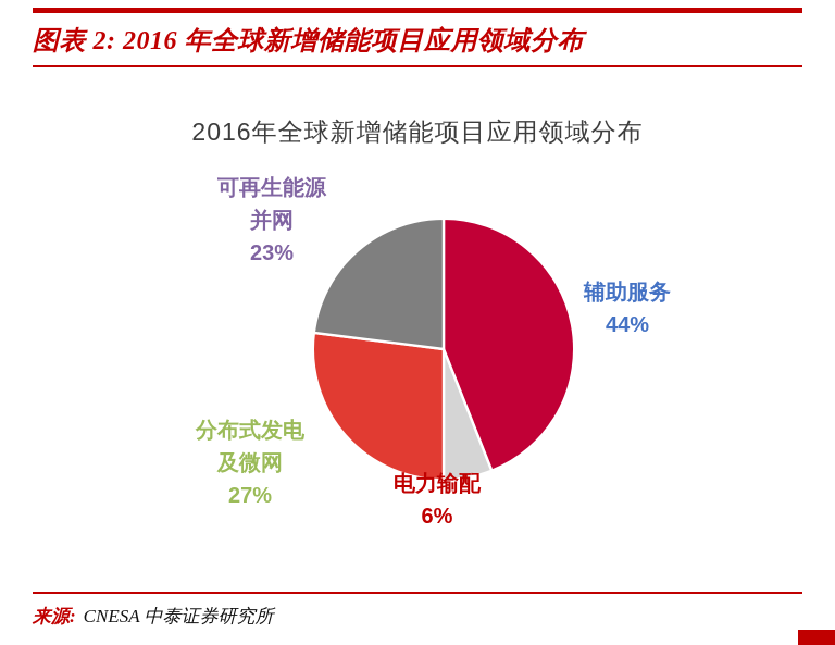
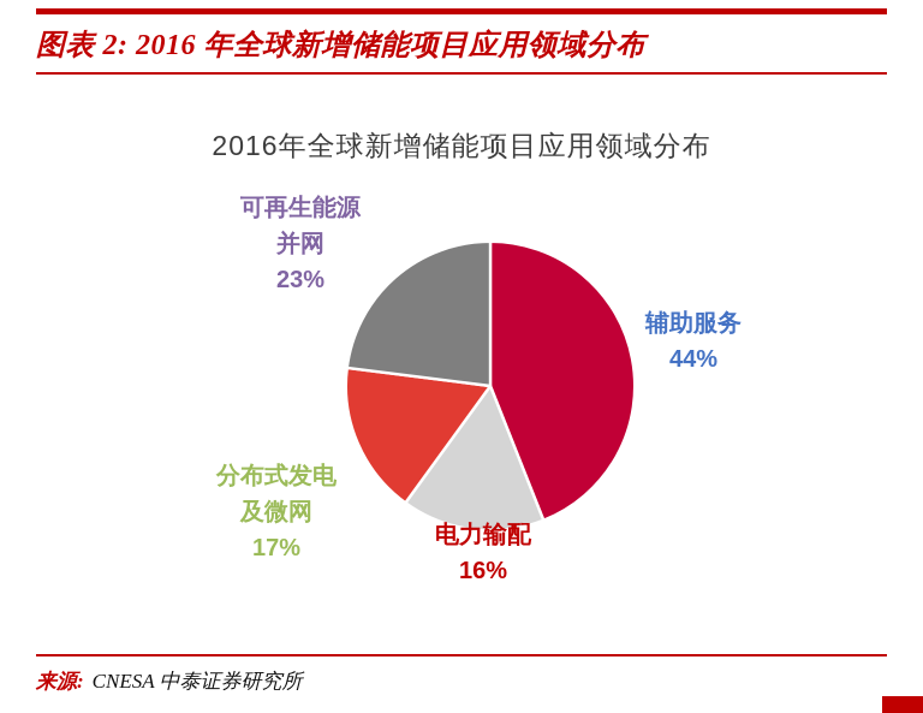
电力输配: 6% -> 16%
分布式发电及微网: 27% -> 17%
